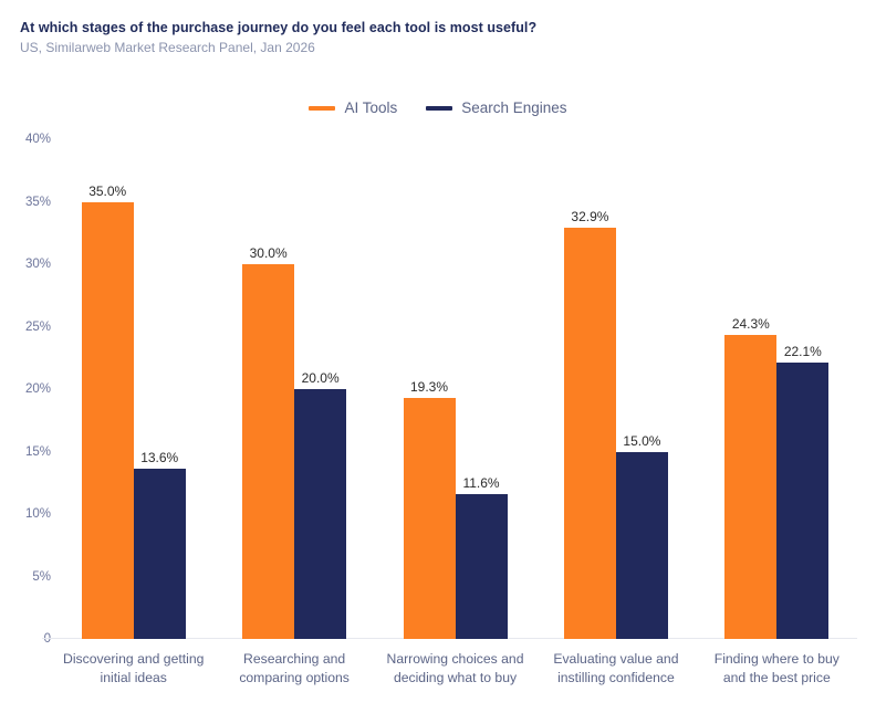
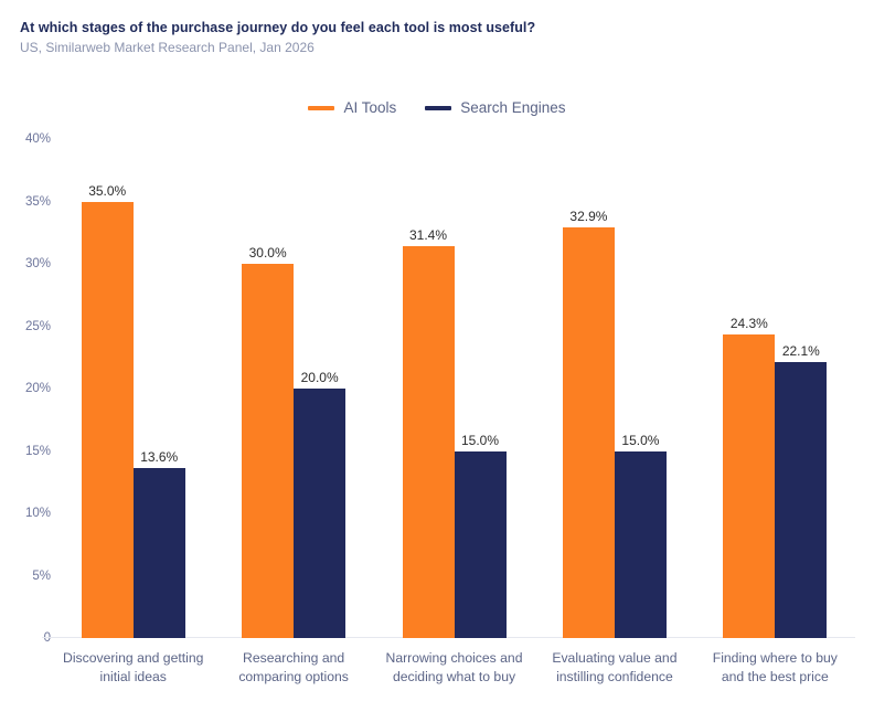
AI Tools/Narrowing choices and deciding what to buy: 19.3% -> 31.4%
Search Engines/Narrowing choices and deciding what to buy: 11.6% -> 15.0%
